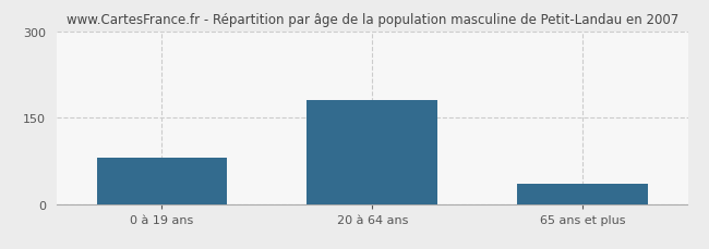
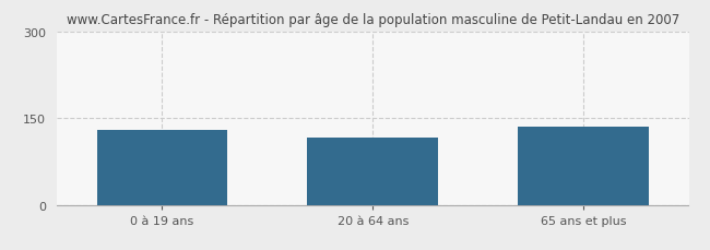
0 à 19 ans: 80 -> 130
20 à 64 ans: 180 -> 116
65 ans et plus: 35 -> 136
